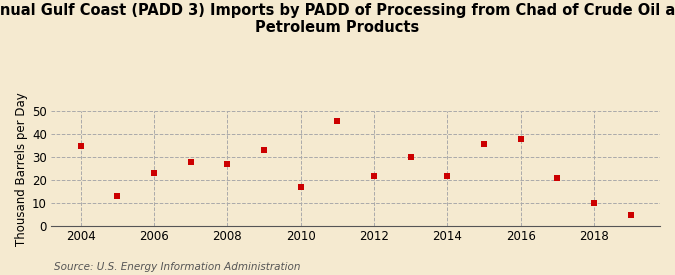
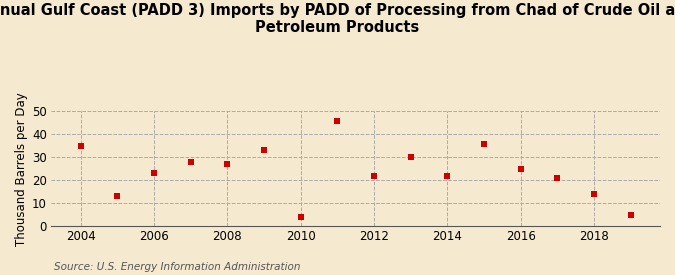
2010: 17 -> 4
2016: 38 -> 25
2018: 10 -> 14
